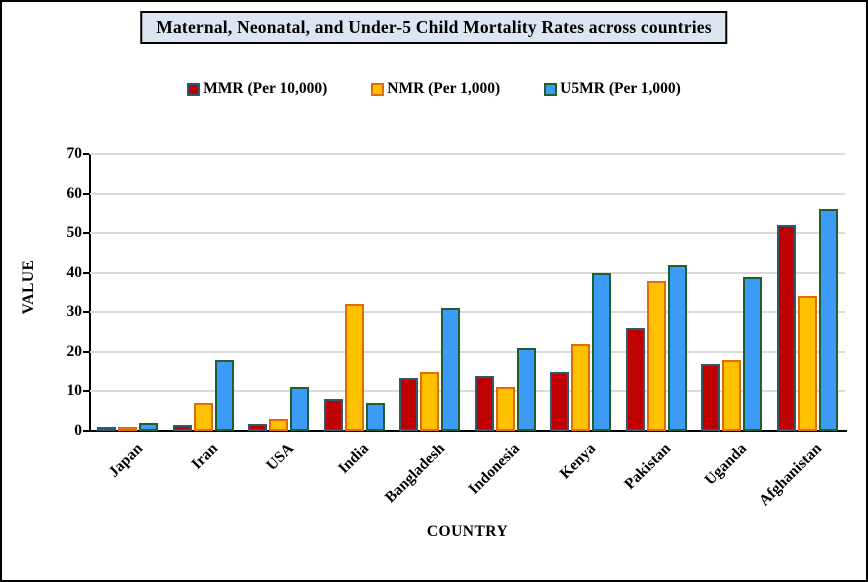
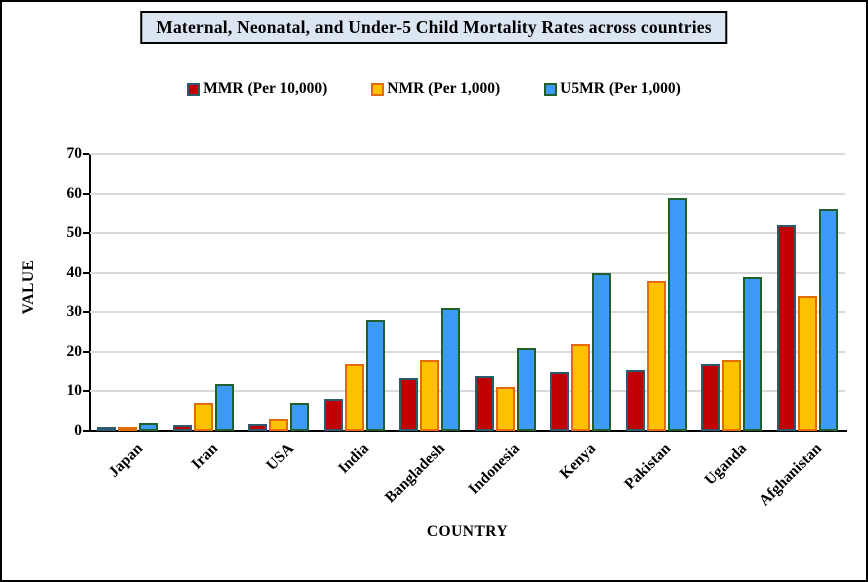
U5MR (Per 1,000)/Iran: 18 -> 12
U5MR (Per 1,000)/USA: 11 -> 7
NMR (Per 1,000)/India: 32 -> 17
U5MR (Per 1,000)/India: 7 -> 28
NMR (Per 1,000)/Bangladesh: 15 -> 18
MMR (Per 10,000)/Pakistan: 26 -> 16
U5MR (Per 1,000)/Pakistan: 42 -> 59
